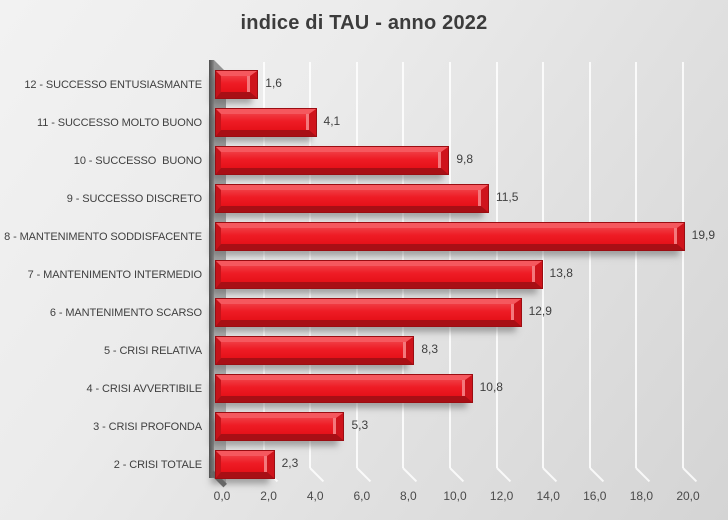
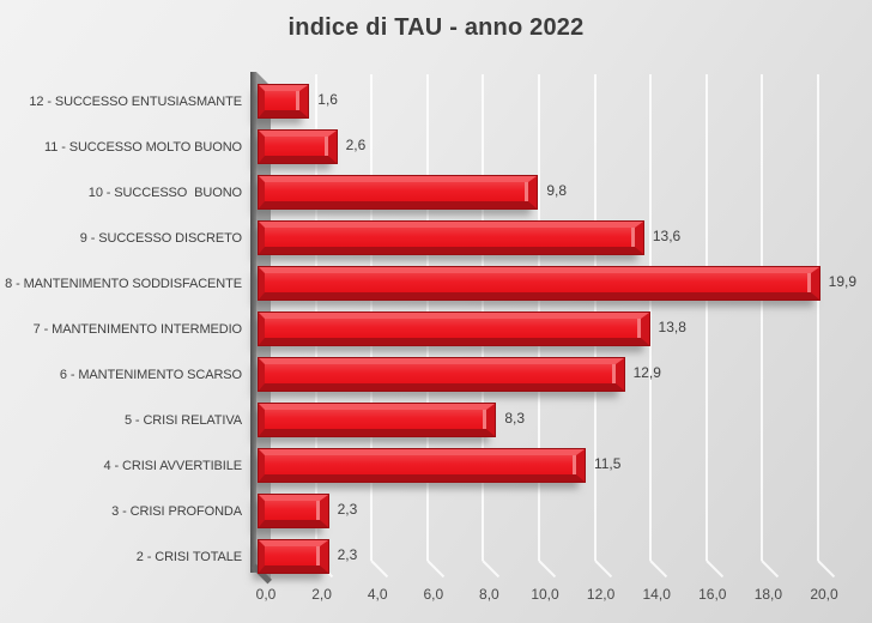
11 - SUCCESSO MOLTO BUONO: 4,1 -> 2,6
9 - SUCCESSO DISCRETO: 11,5 -> 13,6
4 - CRISI AVVERTIBILE: 10,8 -> 11,5
3 - CRISI PROFONDA: 5,3 -> 2,3
